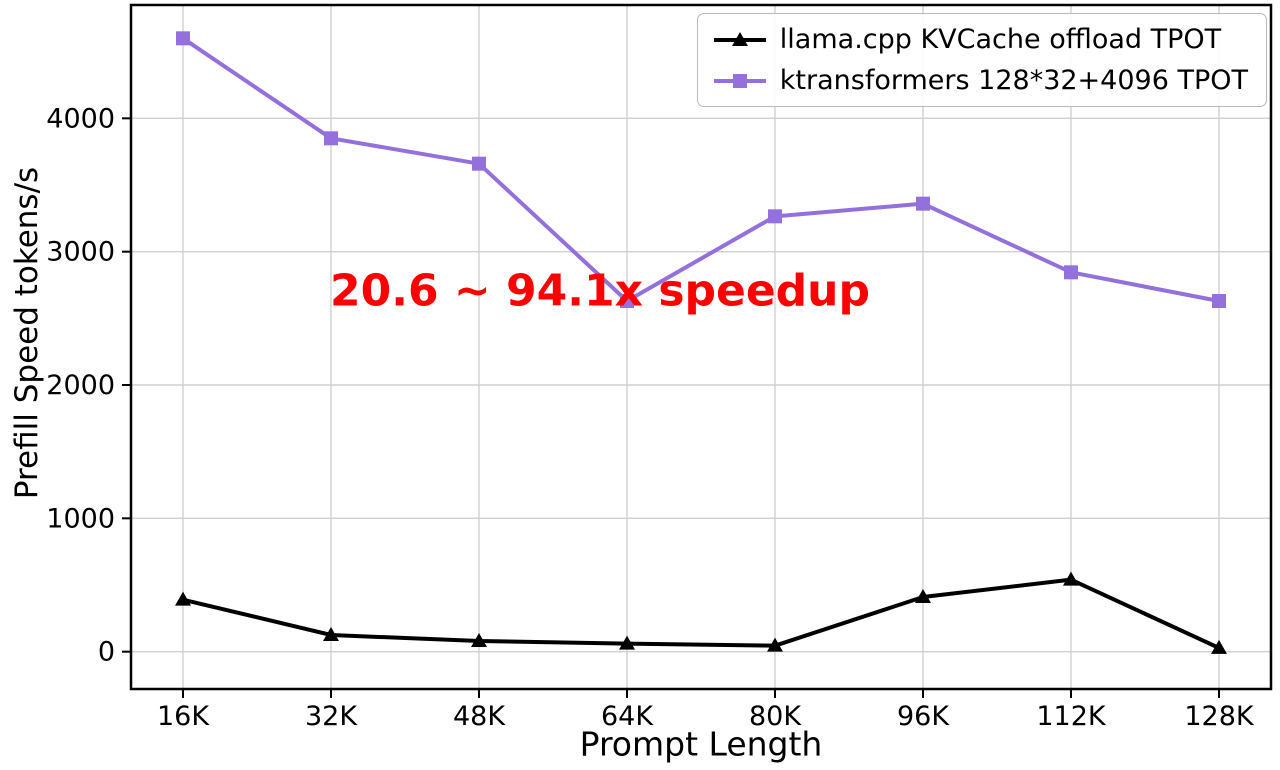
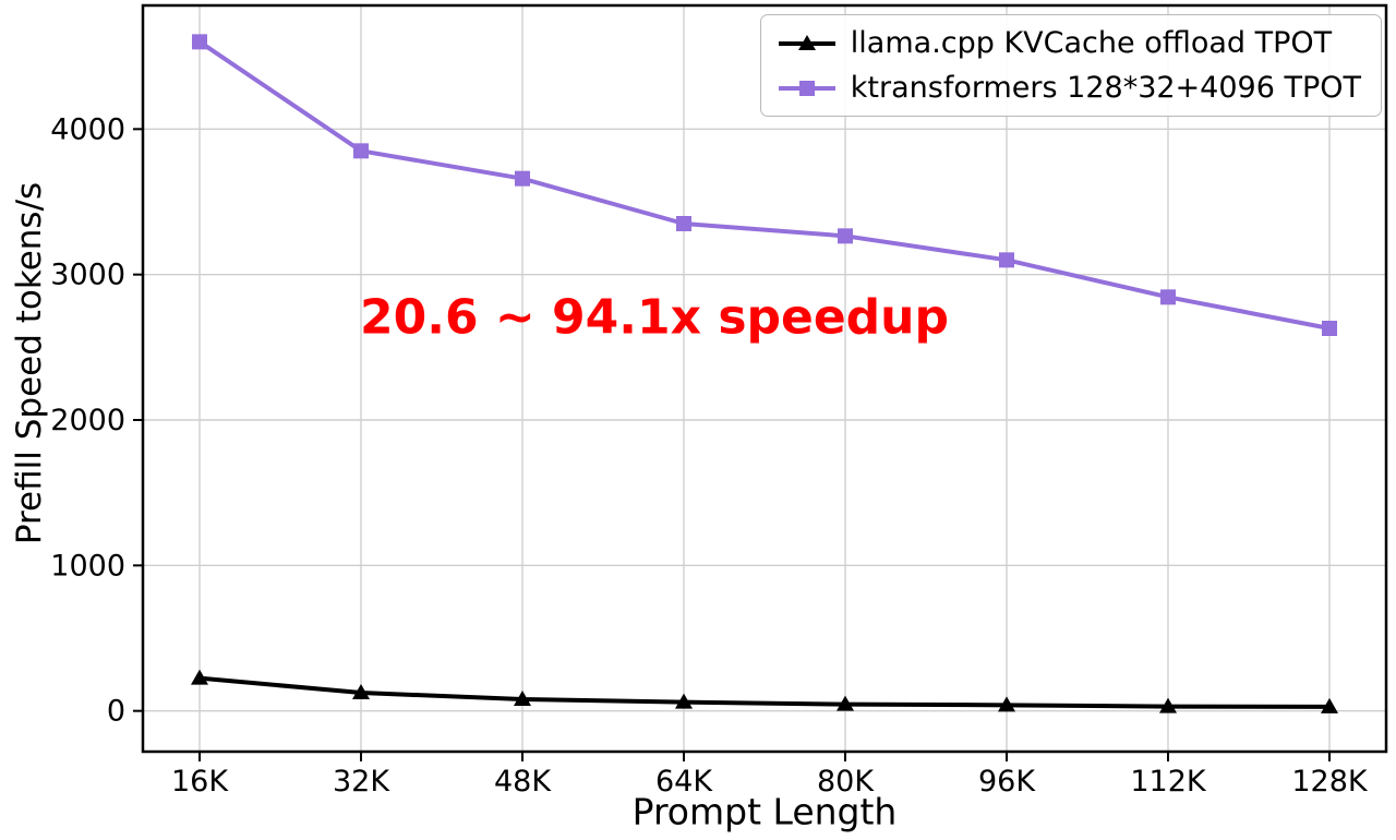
llama.cpp KVCache offload TPOT/16K: 390 -> 220
ktransformers 128*32+4096 TPOT/64K: 2630 -> 3350
llama.cpp KVCache offload TPOT/96K: 410 -> 40
ktransformers 128*32+4096 TPOT/96K: 3360 -> 3100
llama.cpp KVCache offload TPOT/112K: 540 -> 30
